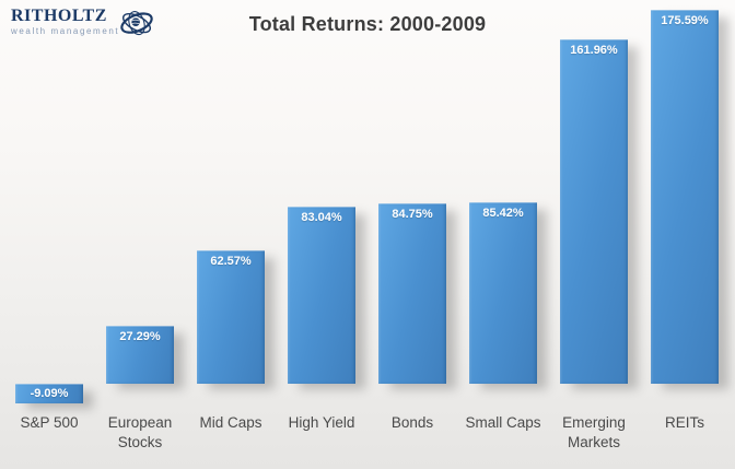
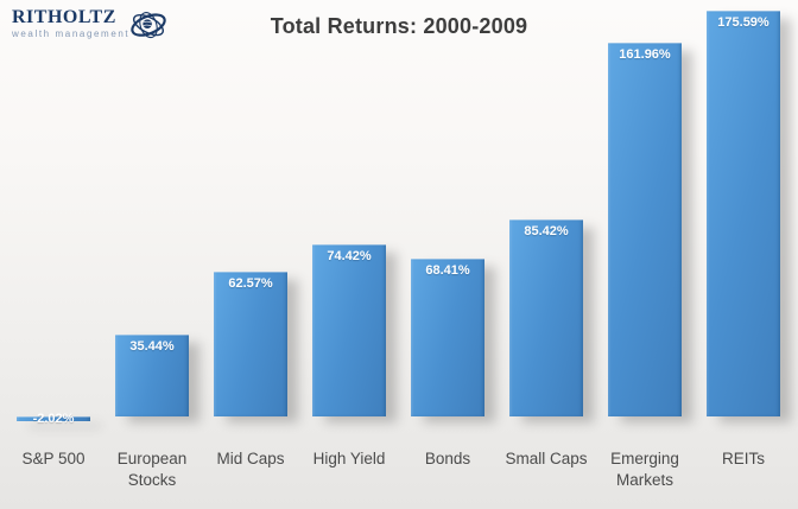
S&P 500: -9.09% -> -2.02%
European Stocks: 27.29% -> 35.44%
High Yield: 83.04% -> 74.42%
Bonds: 84.75% -> 68.41%
